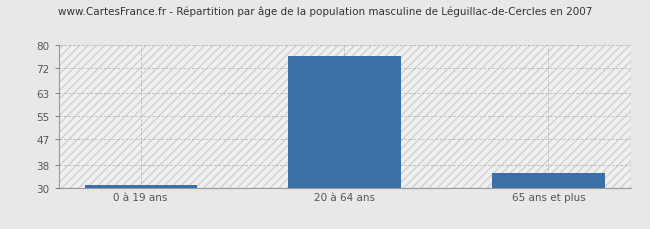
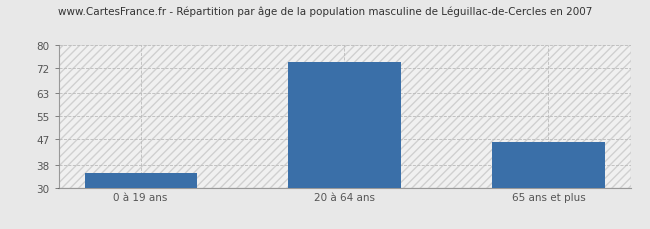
0 à 19 ans: 31 -> 35
20 à 64 ans: 76 -> 74
65 ans et plus: 35 -> 46
